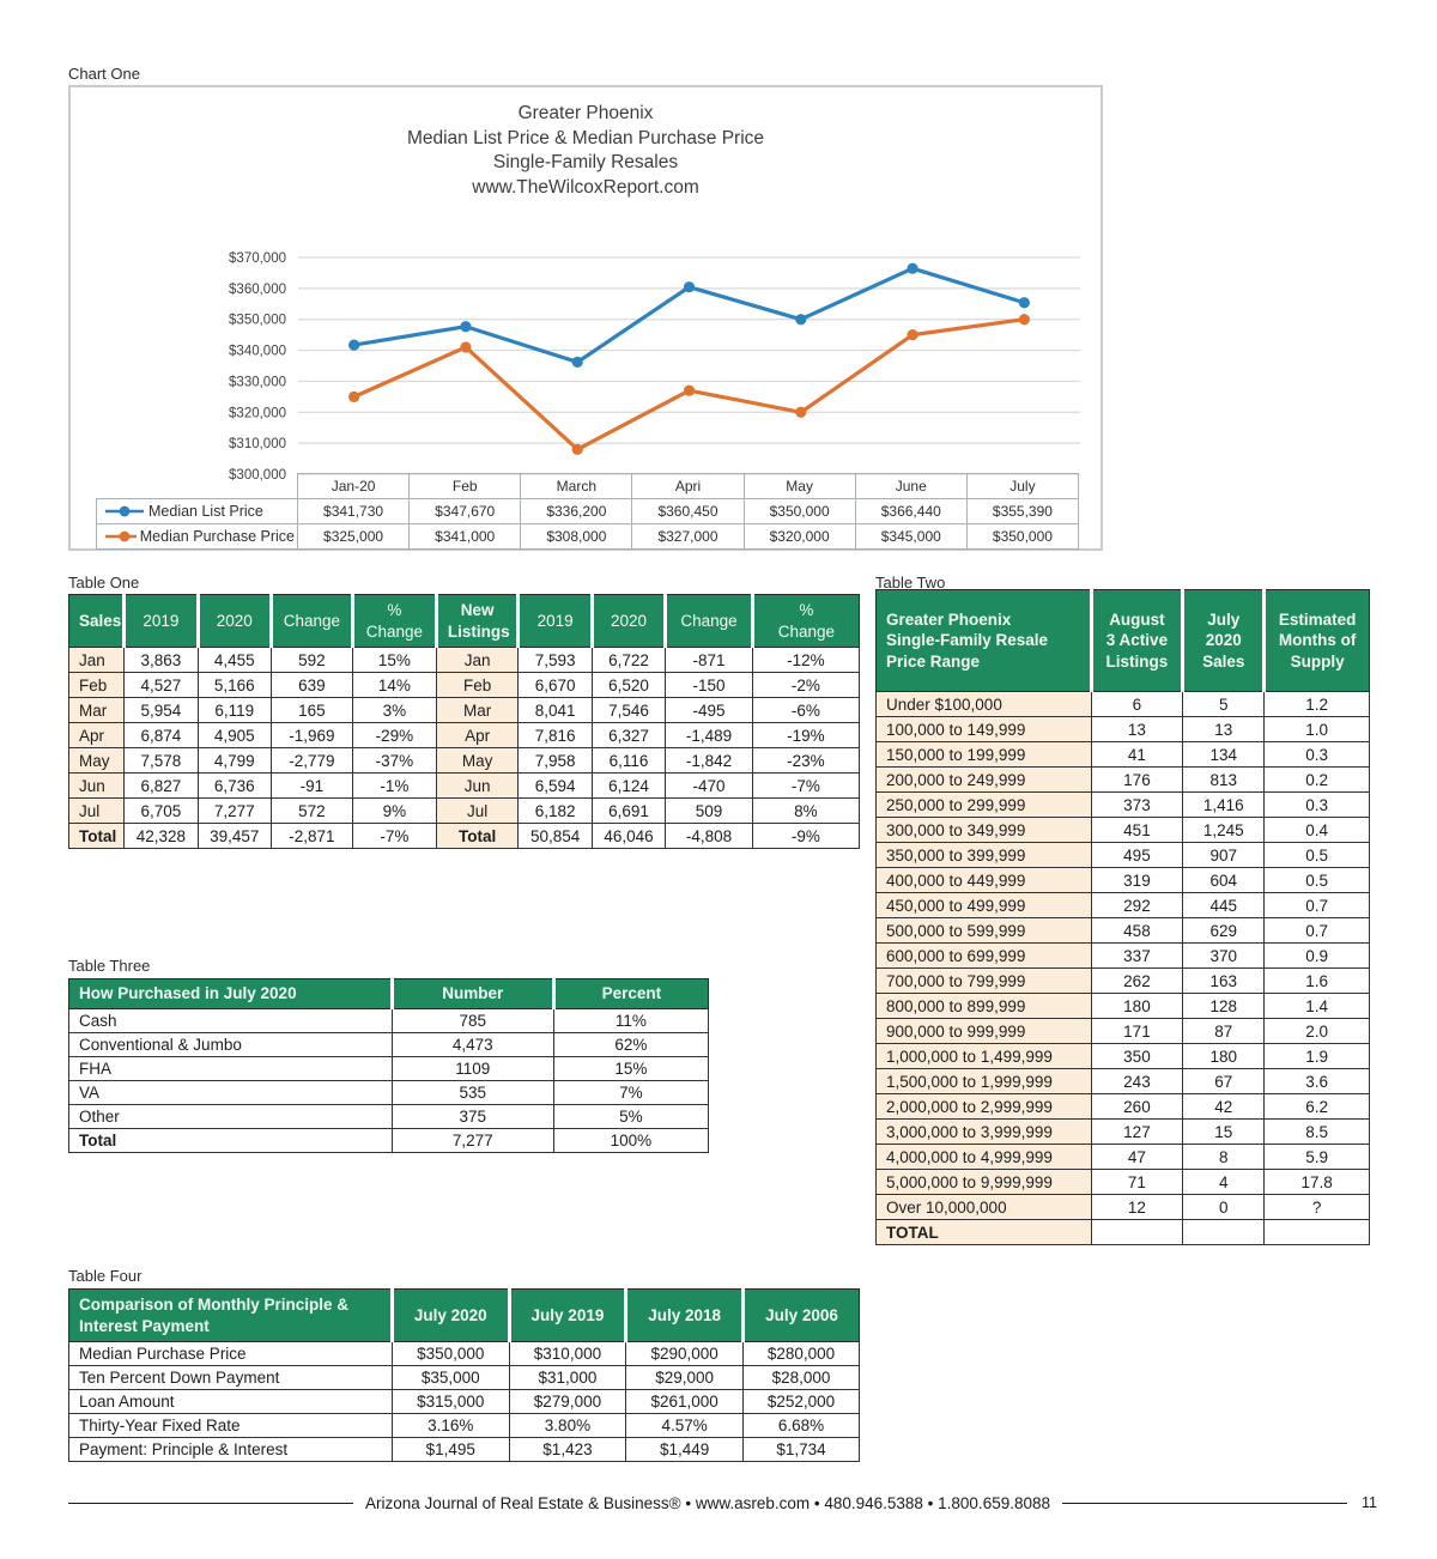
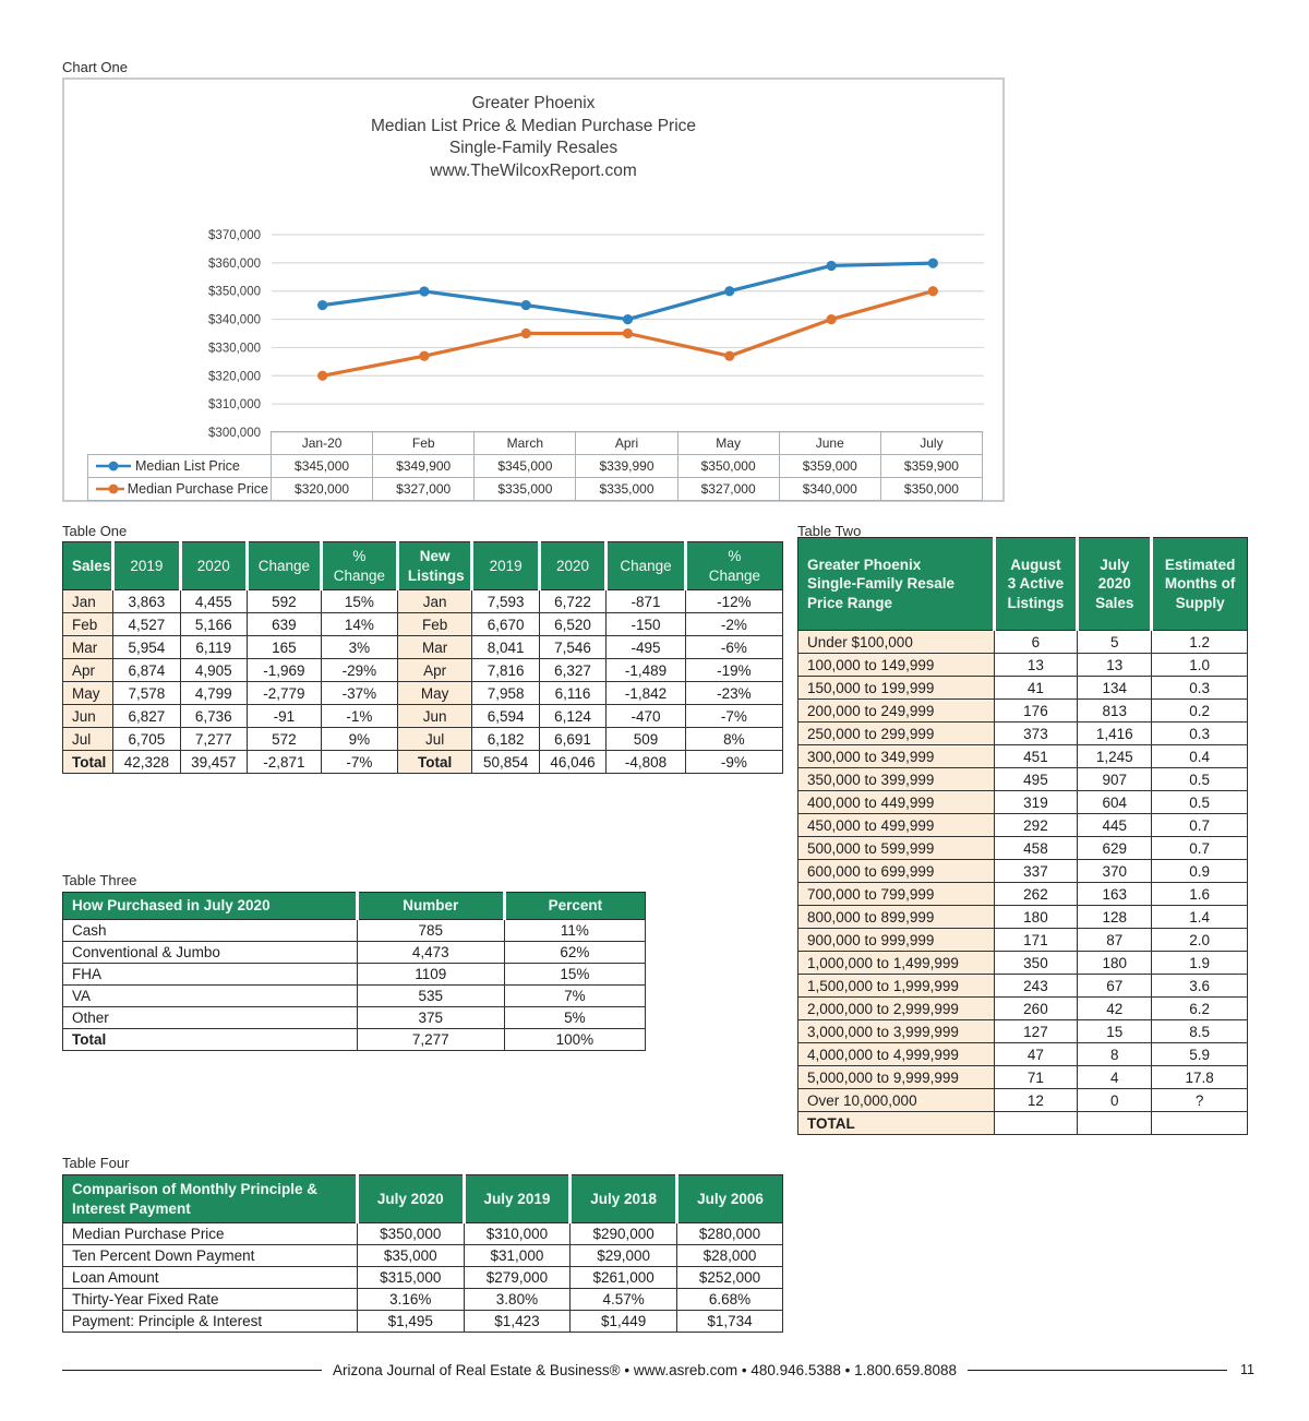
Median List Price/Jan-20: $341,730 -> $345,000
Median Purchase Price/Jan-20: $325,000 -> $320,000
Median List Price/Feb: $347,670 -> $349,900
Median Purchase Price/Feb: $341,000 -> $327,000
Median List Price/March: $336,200 -> $345,000
Median Purchase Price/March: $308,000 -> $335,000
Median List Price/Apri: $360,450 -> $339,990
Median Purchase Price/Apri: $327,000 -> $335,000
Median Purchase Price/May: $320,000 -> $327,000
Median List Price/June: $366,440 -> $359,000
Median Purchase Price/June: $345,000 -> $340,000
Median List Price/July: $355,390 -> $359,900
